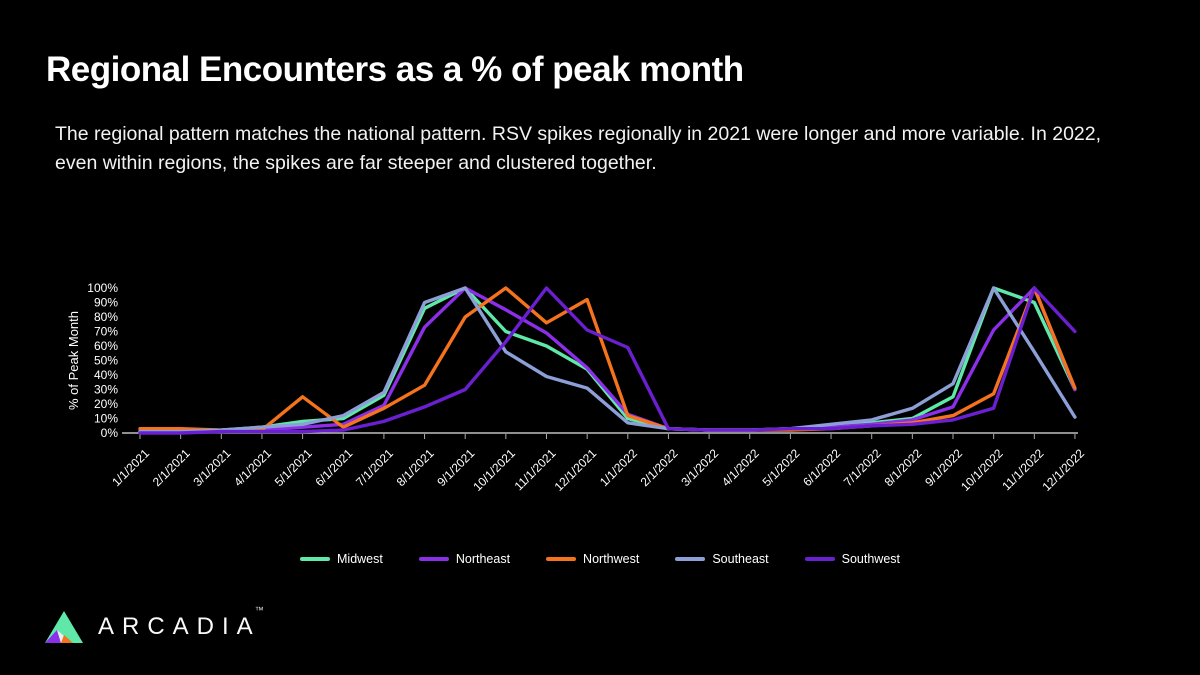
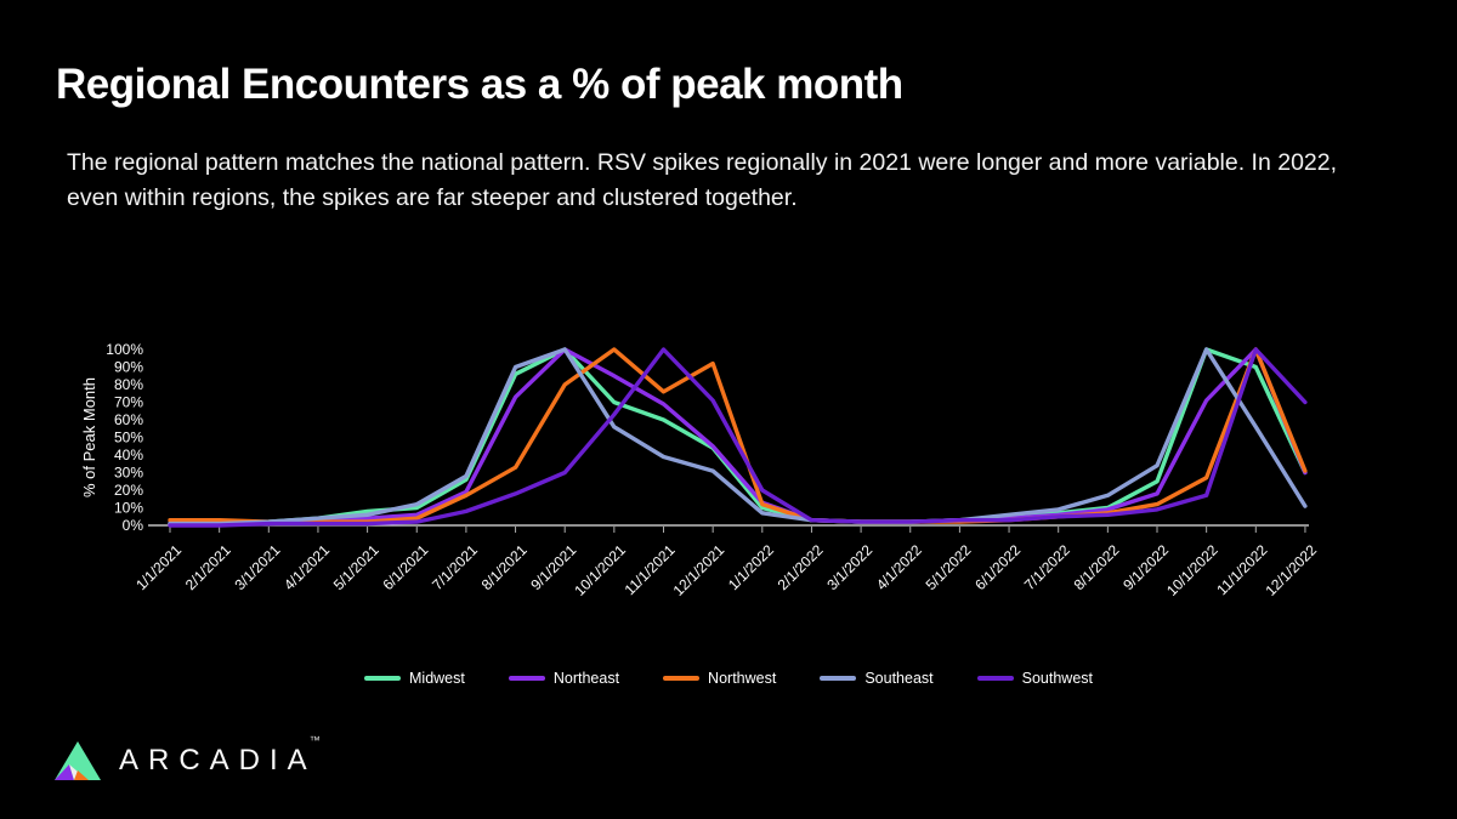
Northwest/5/1/2021: 25% -> 2%
Southwest/1/1/2022: 59% -> 20%
